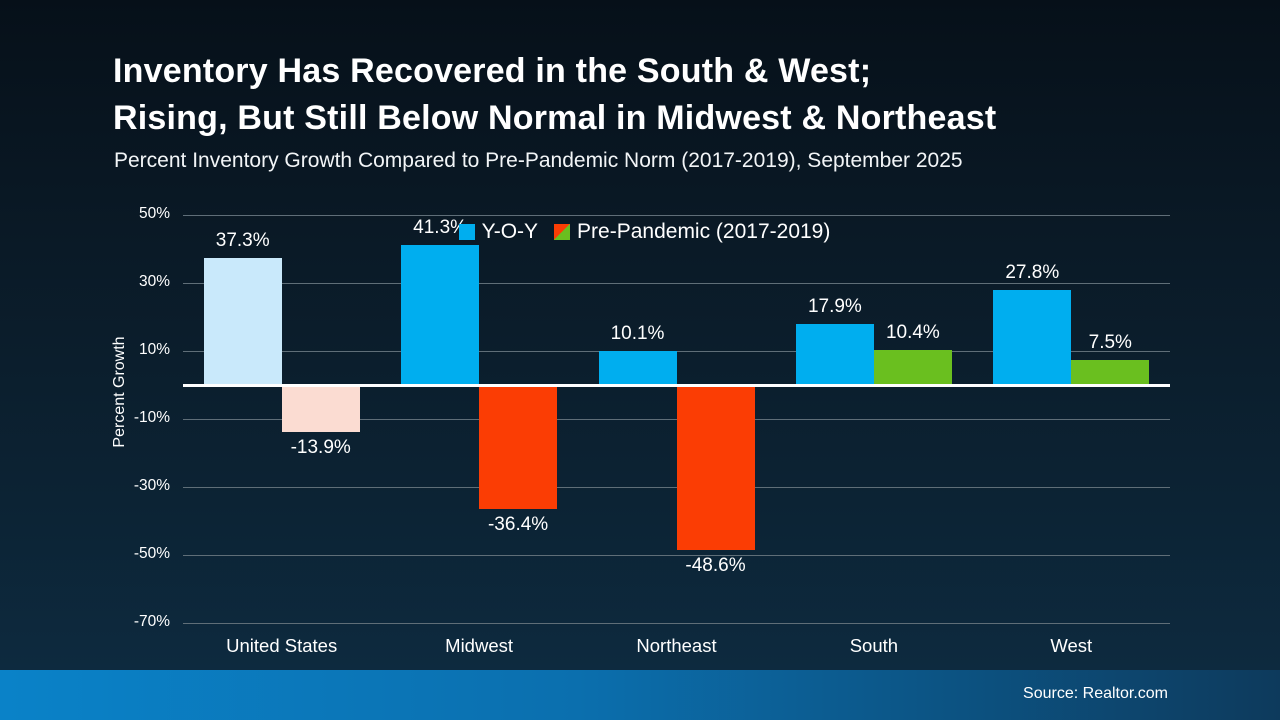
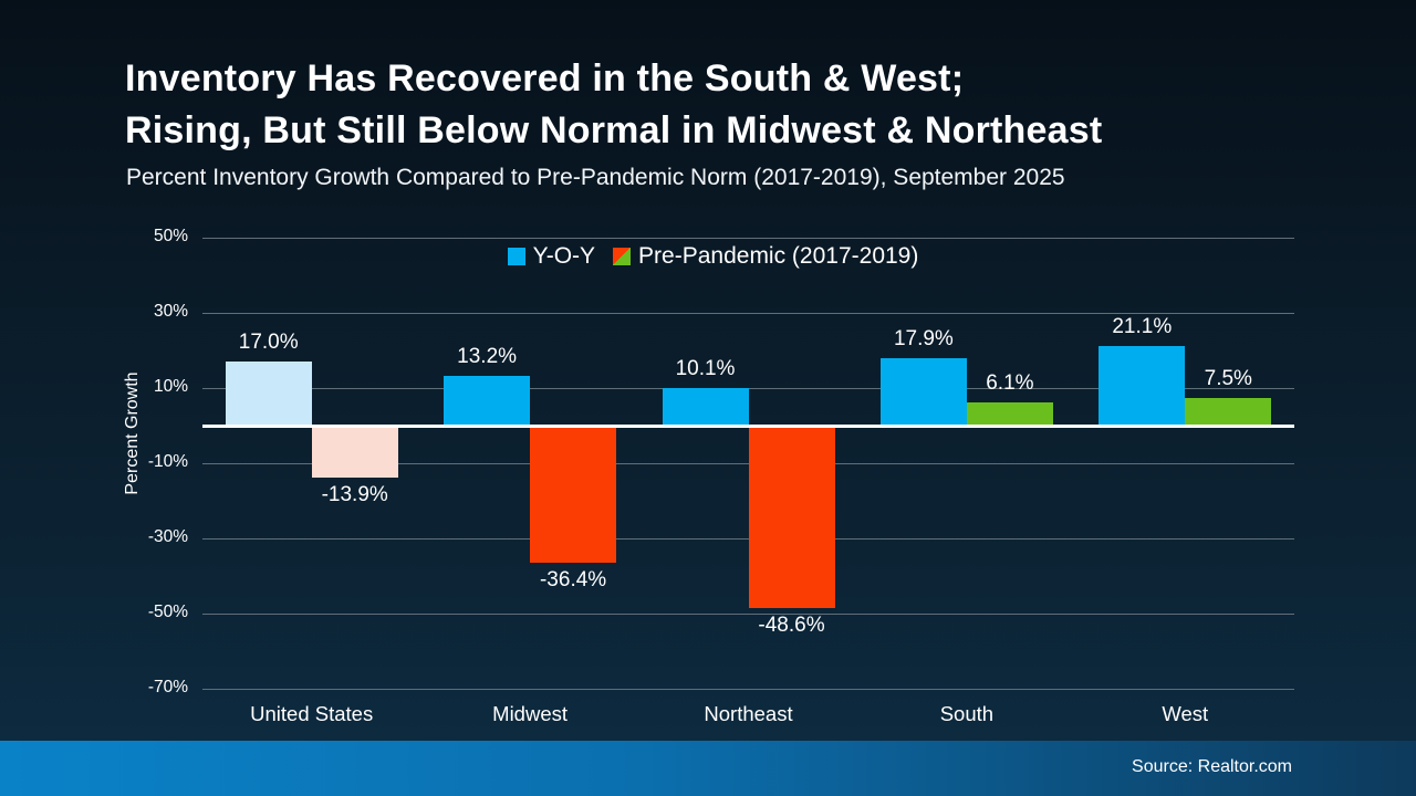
Y-O-Y/United States: 37.3% -> 17.0%
Y-O-Y/Midwest: 41.3% -> 13.2%
Pre-Pandemic (2017-2019)/South: 10.4% -> 6.1%
Y-O-Y/West: 27.8% -> 21.1%
